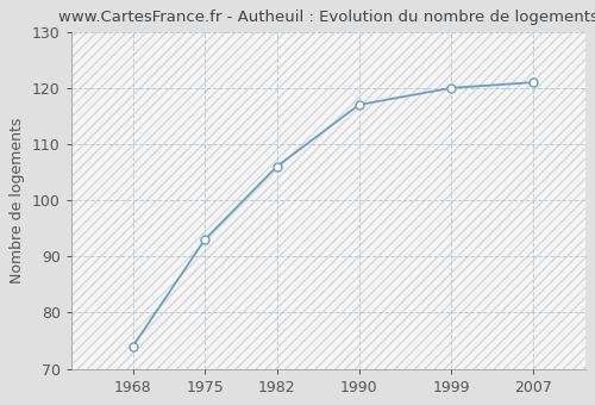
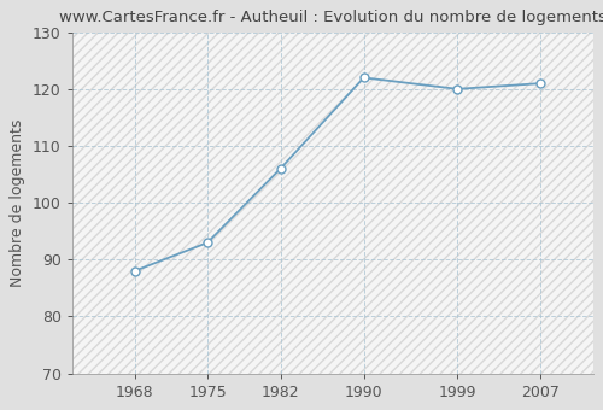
1968: 74 -> 88
1990: 117 -> 122
